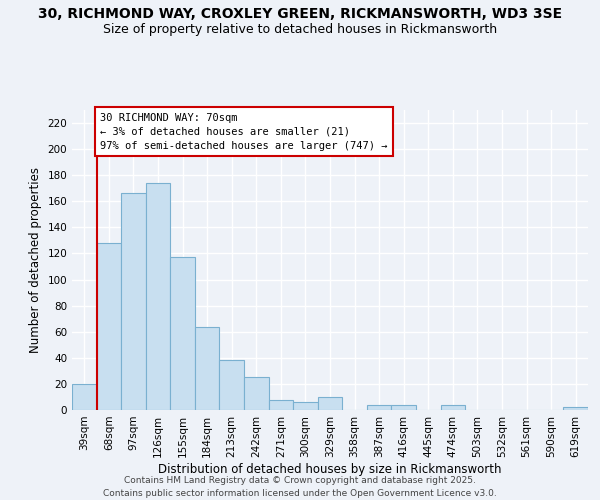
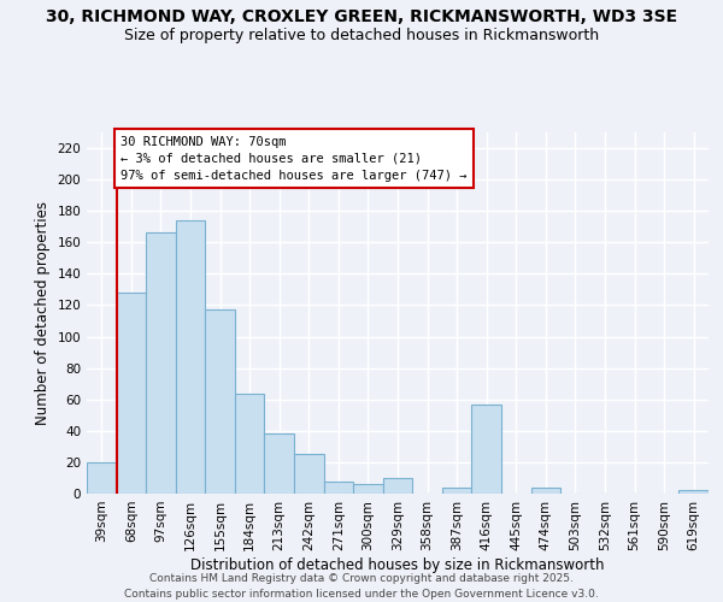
416sqm: 4 -> 57
